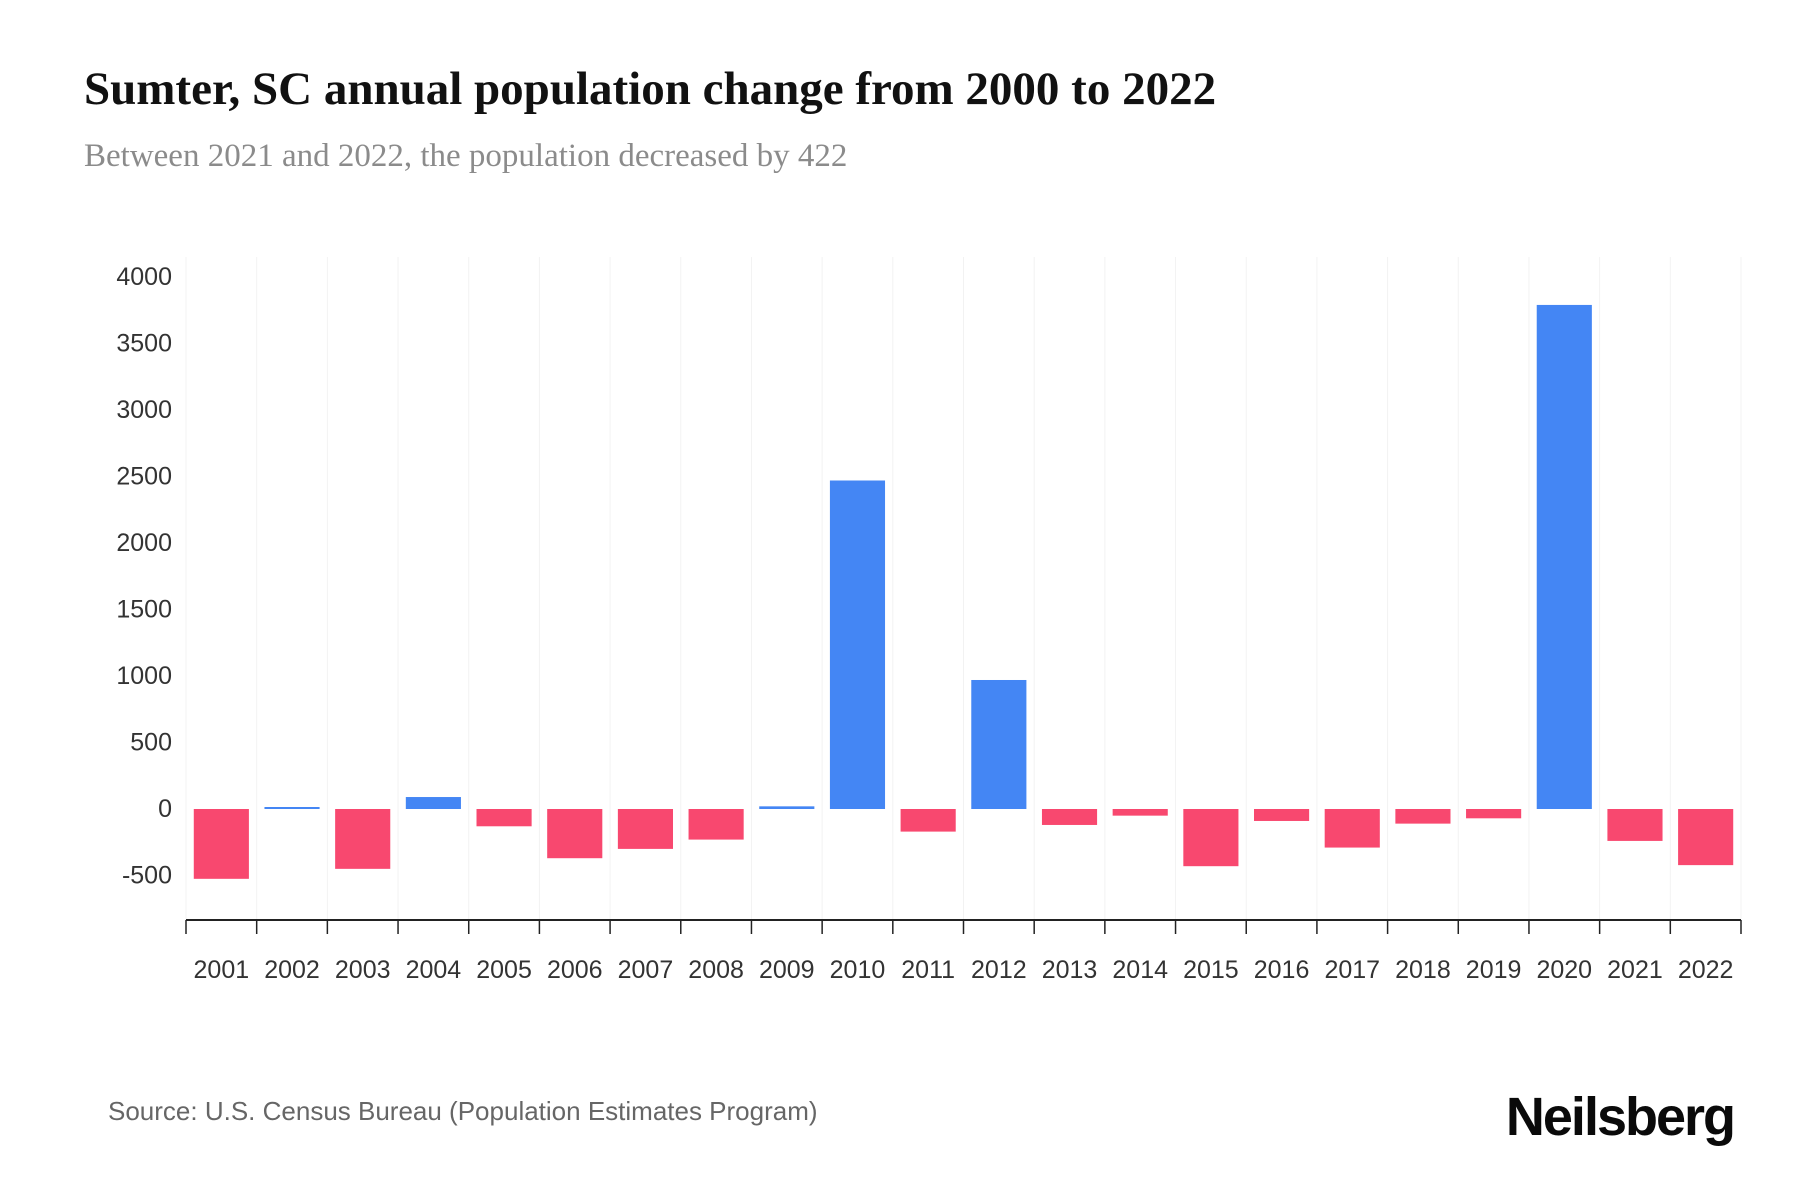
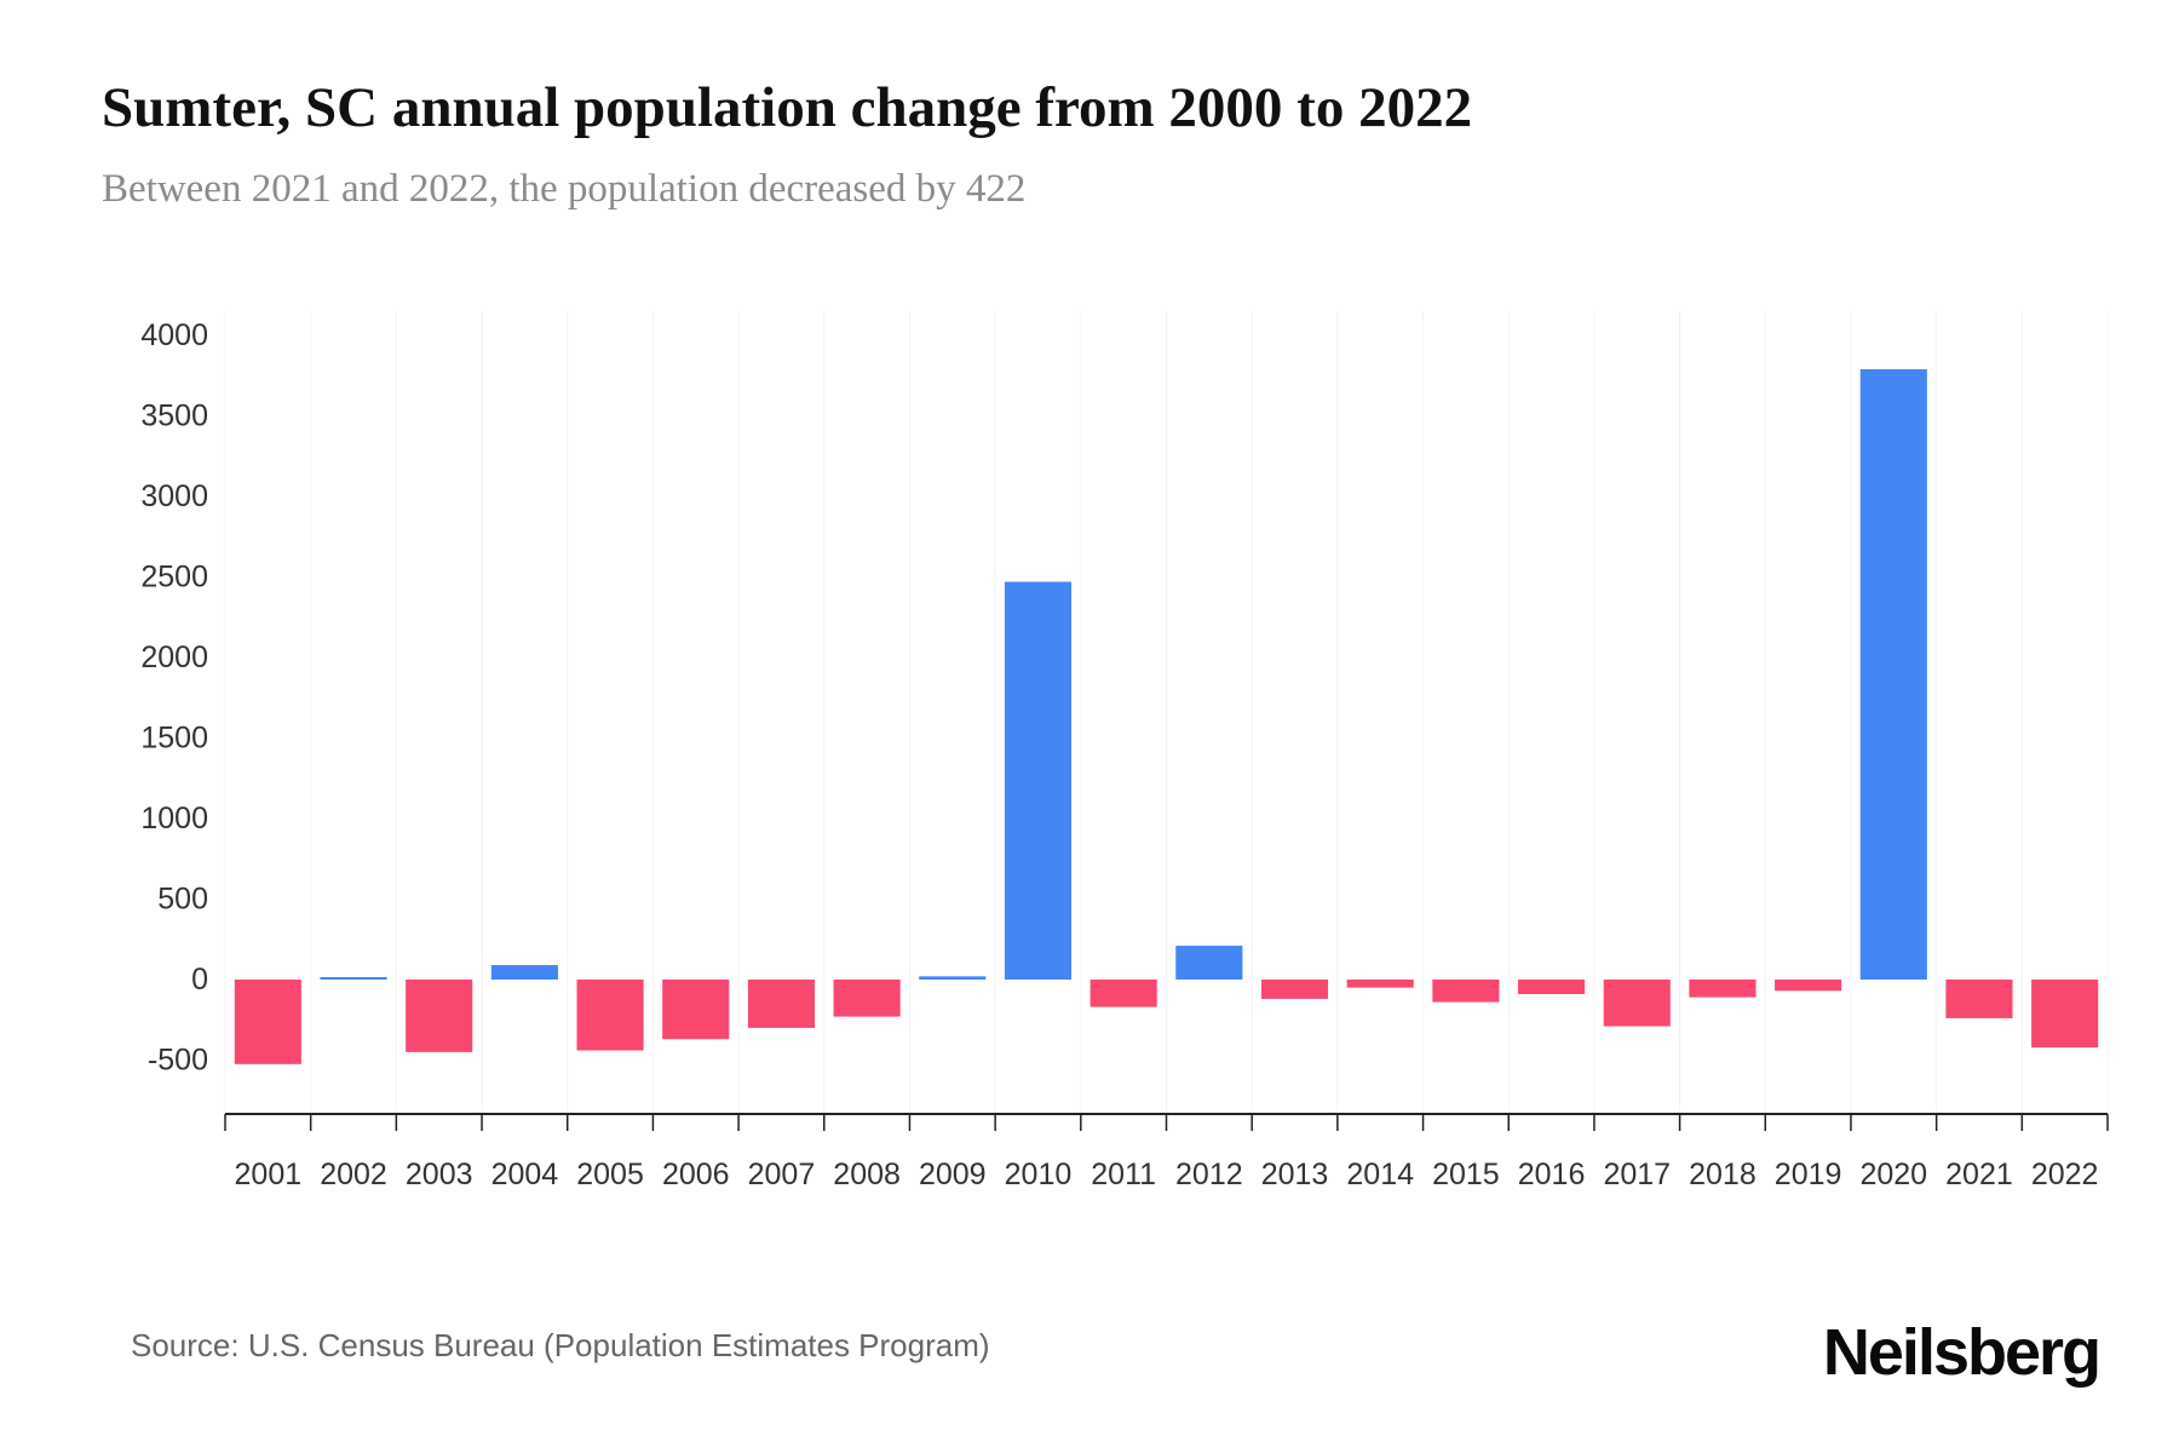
2005: -130 -> -440
2012: 970 -> 210
2015: -430 -> -140
